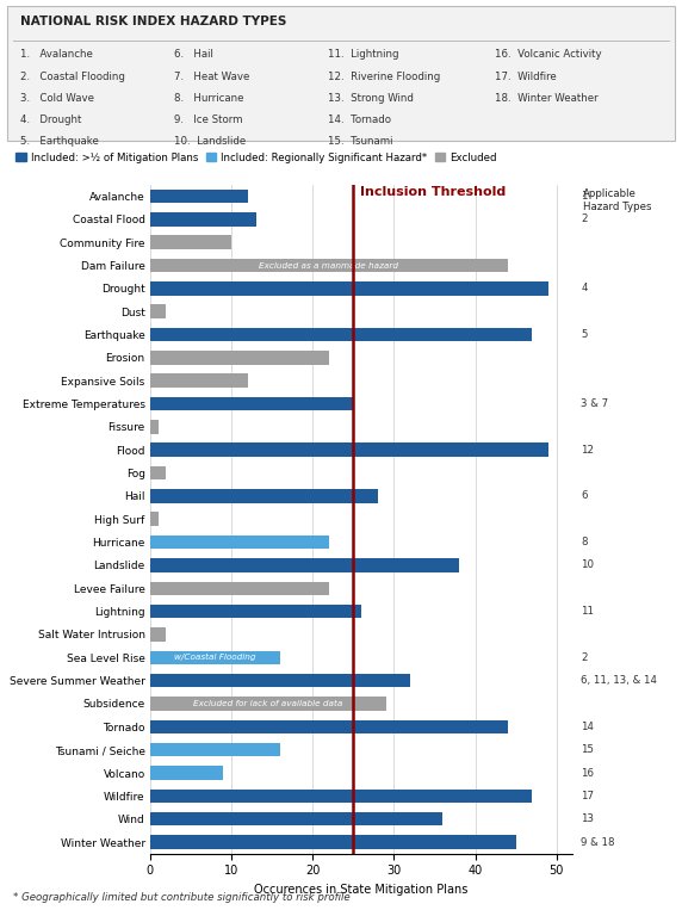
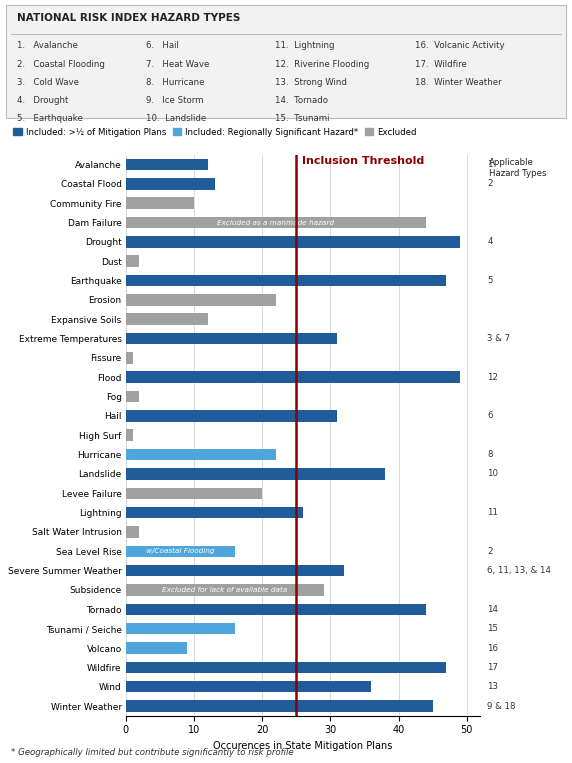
Extreme Temperatures: 25 -> 31
Hail: 28 -> 31
Levee Failure: 22 -> 20
